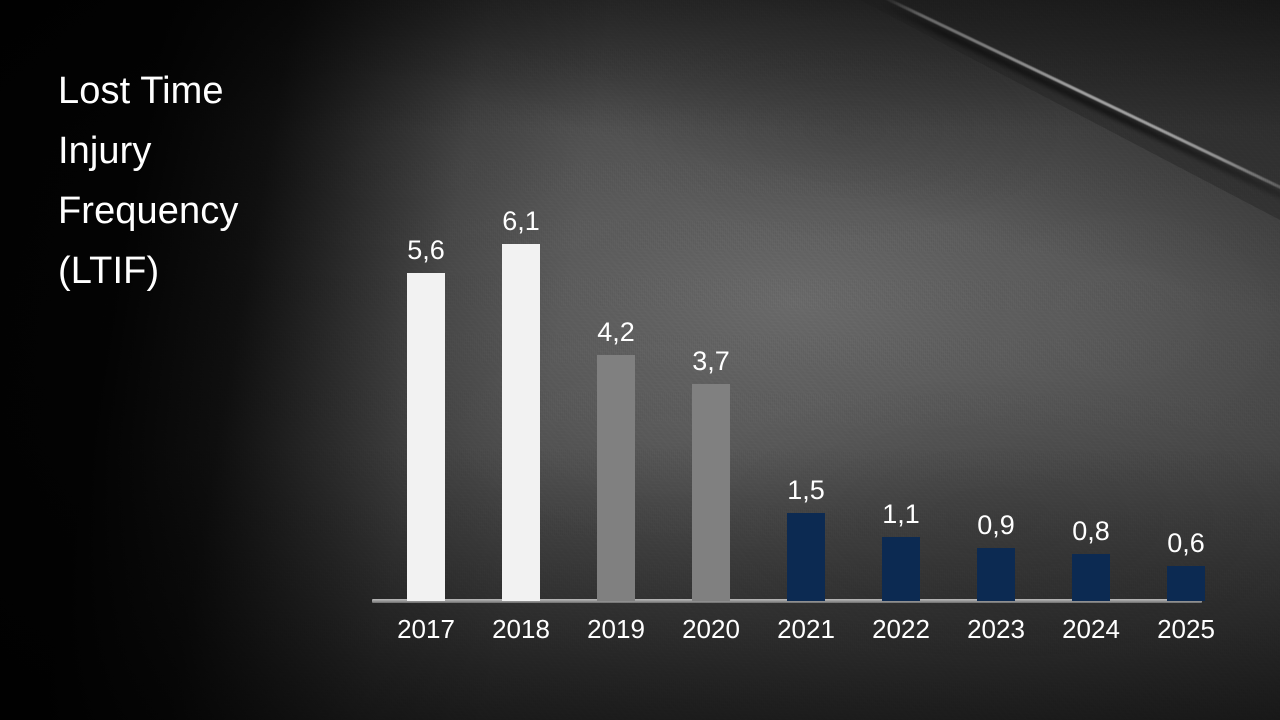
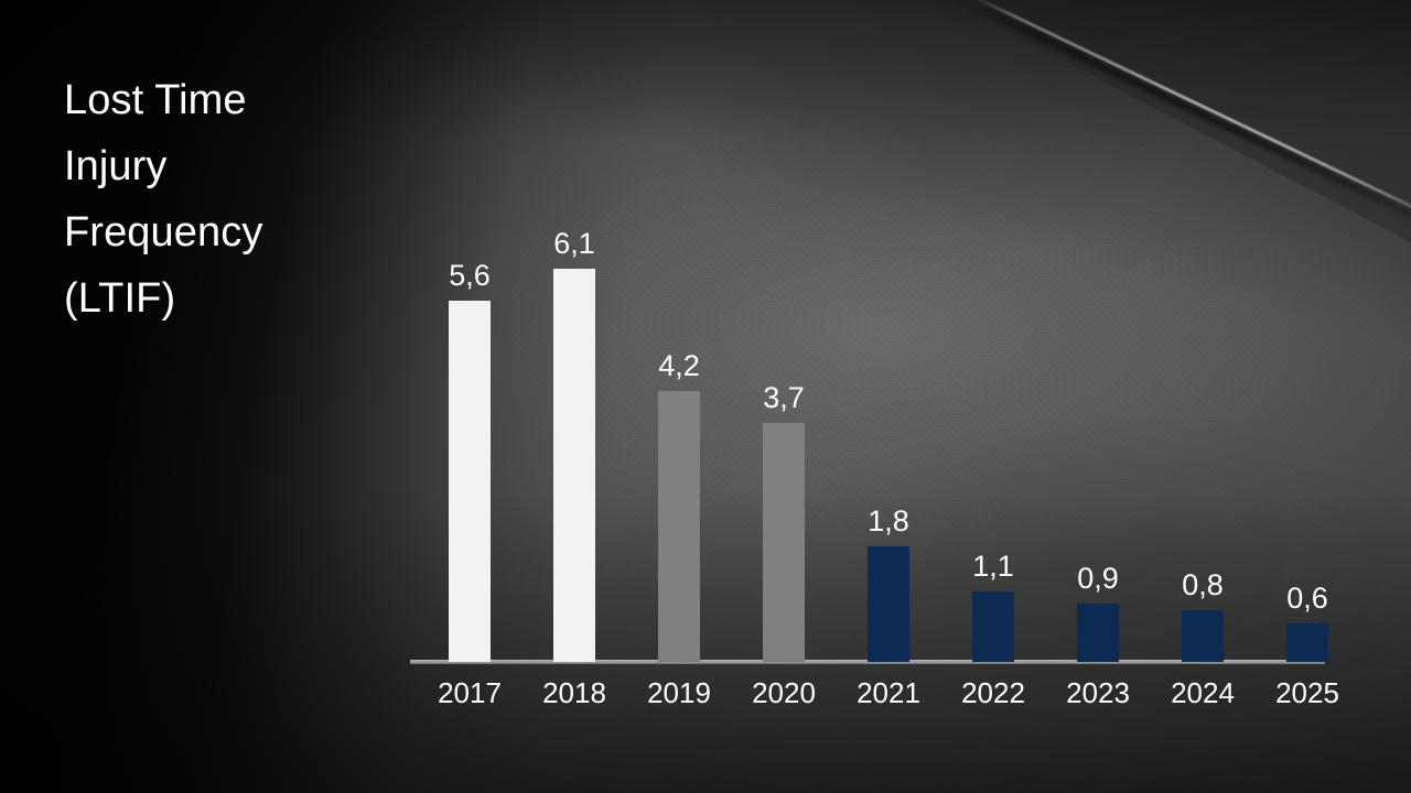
2021: 1,5 -> 1,8
